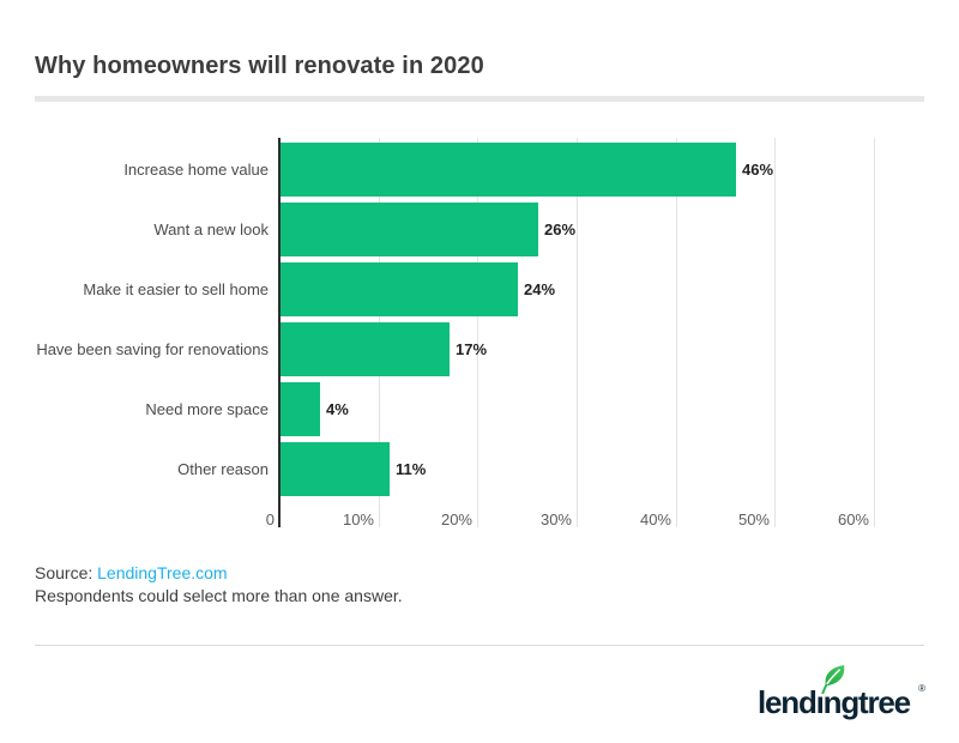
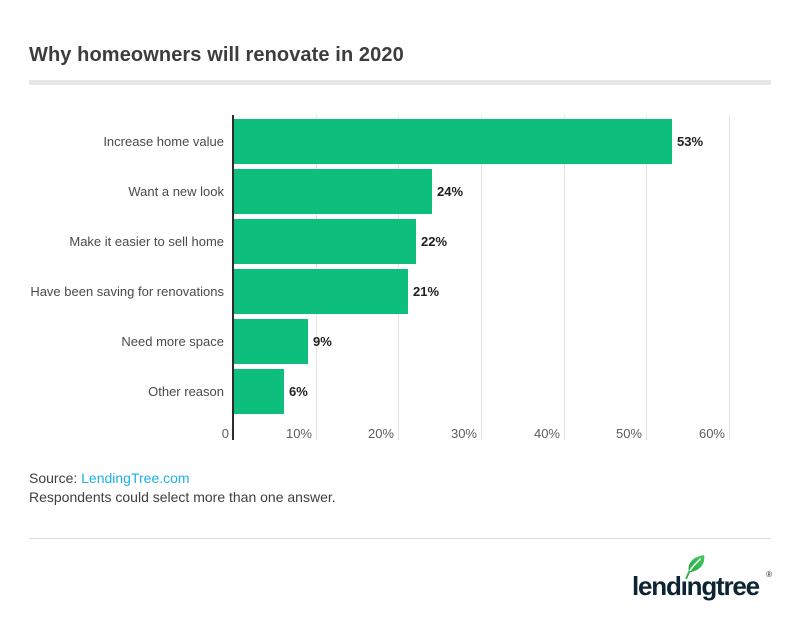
Increase home value: 46% -> 53%
Want a new look: 26% -> 24%
Make it easier to sell home: 24% -> 22%
Have been saving for renovations: 17% -> 21%
Need more space: 4% -> 9%
Other reason: 11% -> 6%
